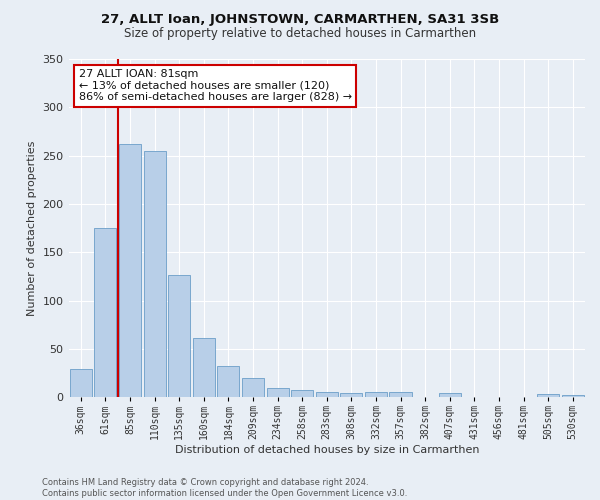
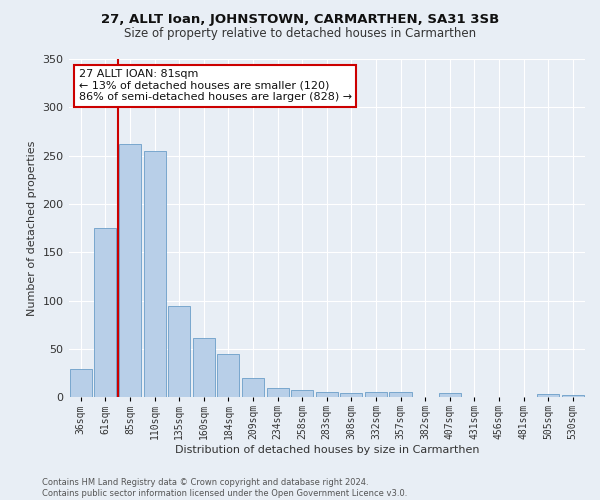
135sqm: 126 -> 94
184sqm: 32 -> 45
